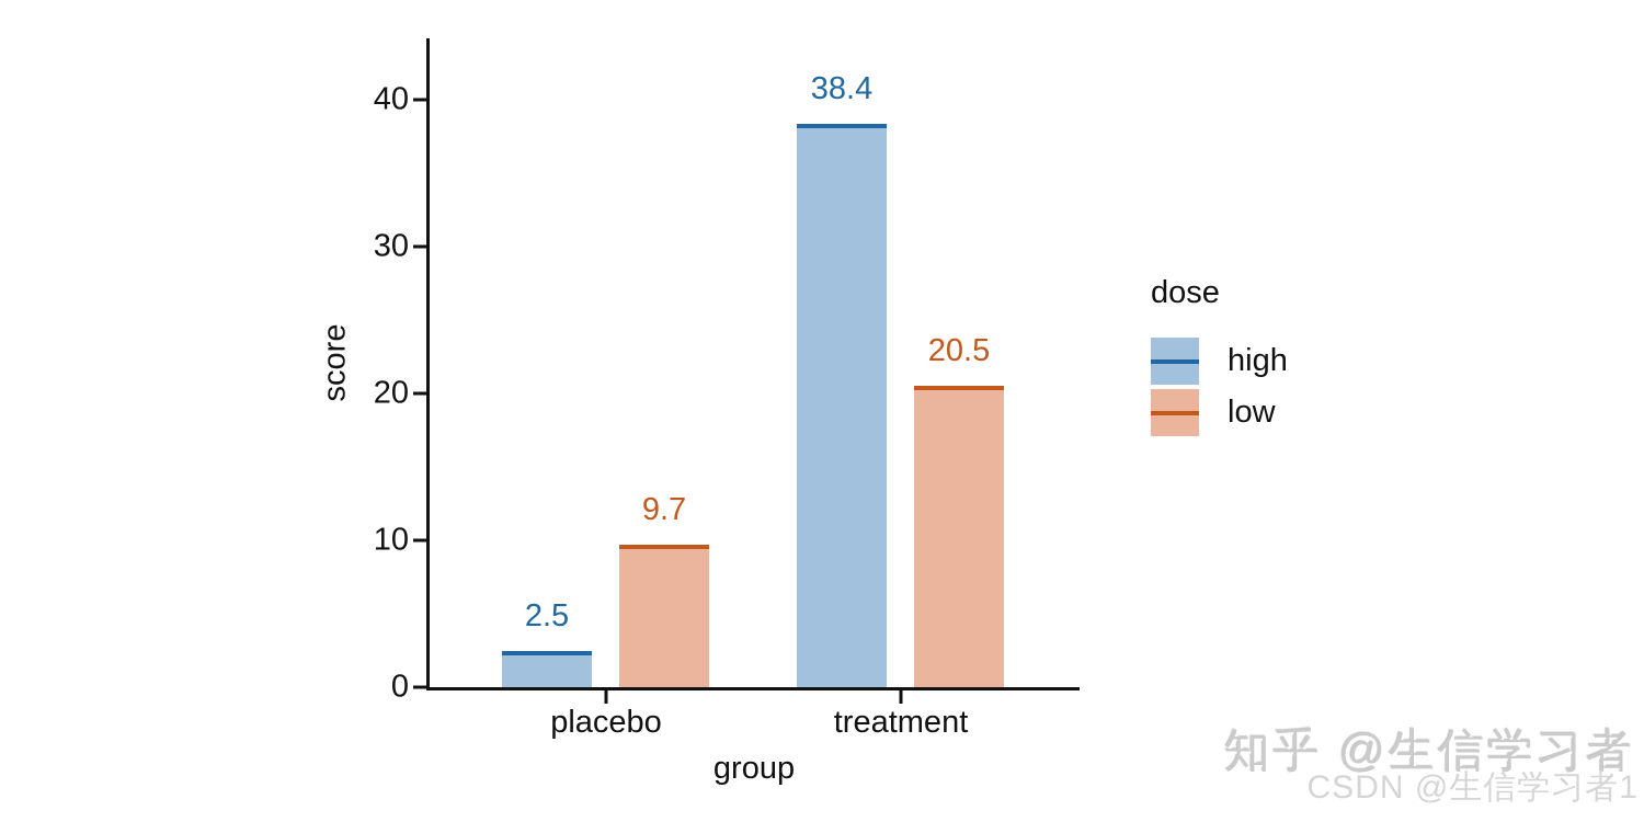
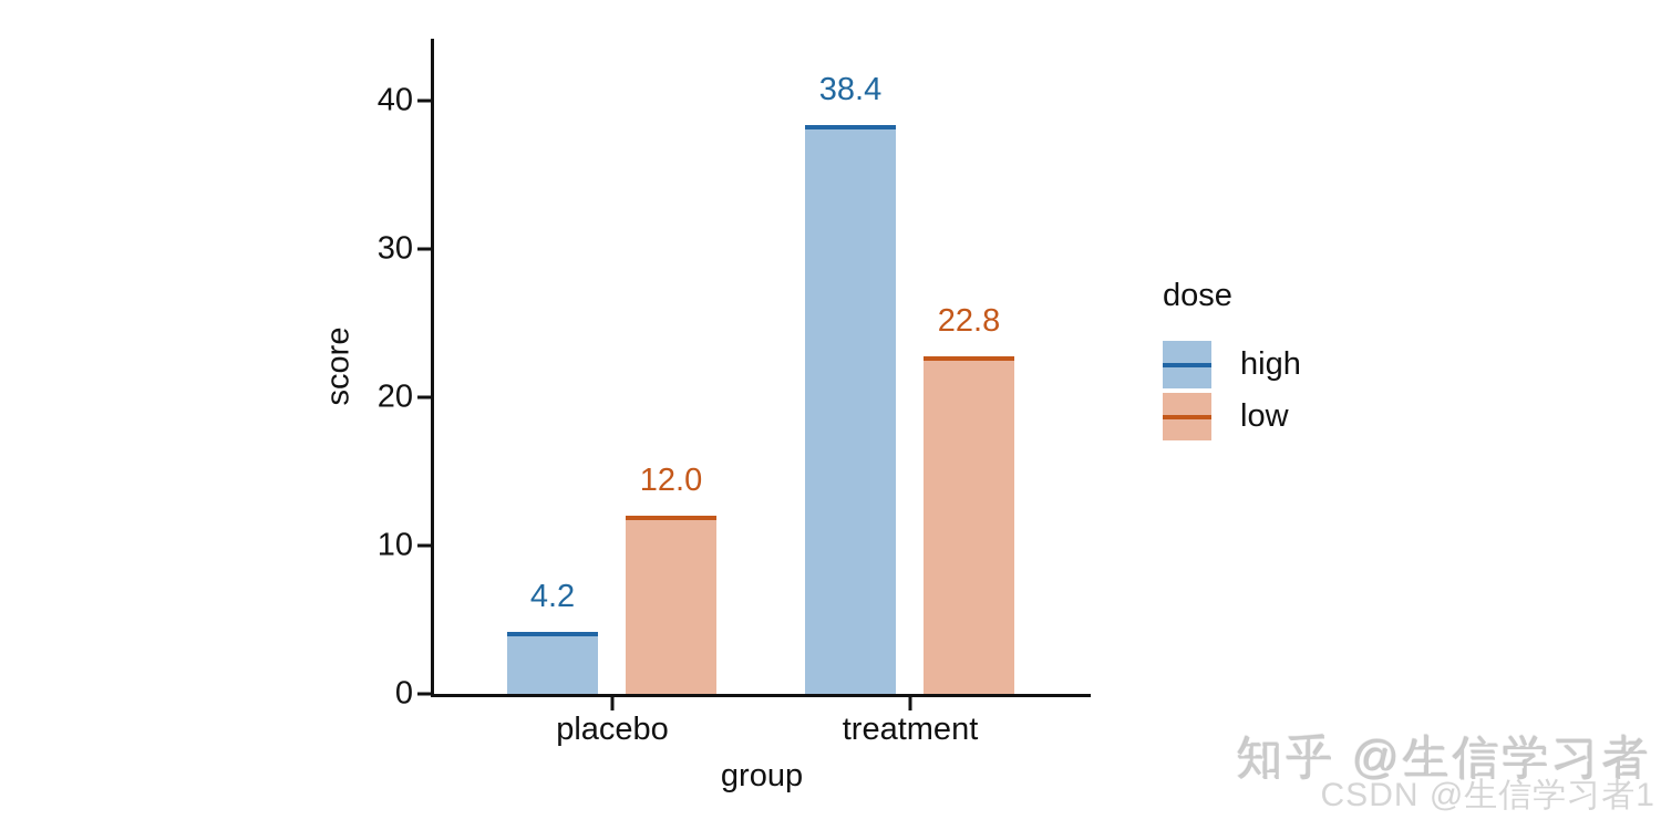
high/placebo: 2.5 -> 4.2
low/placebo: 9.7 -> 12.0
low/treatment: 20.5 -> 22.8
